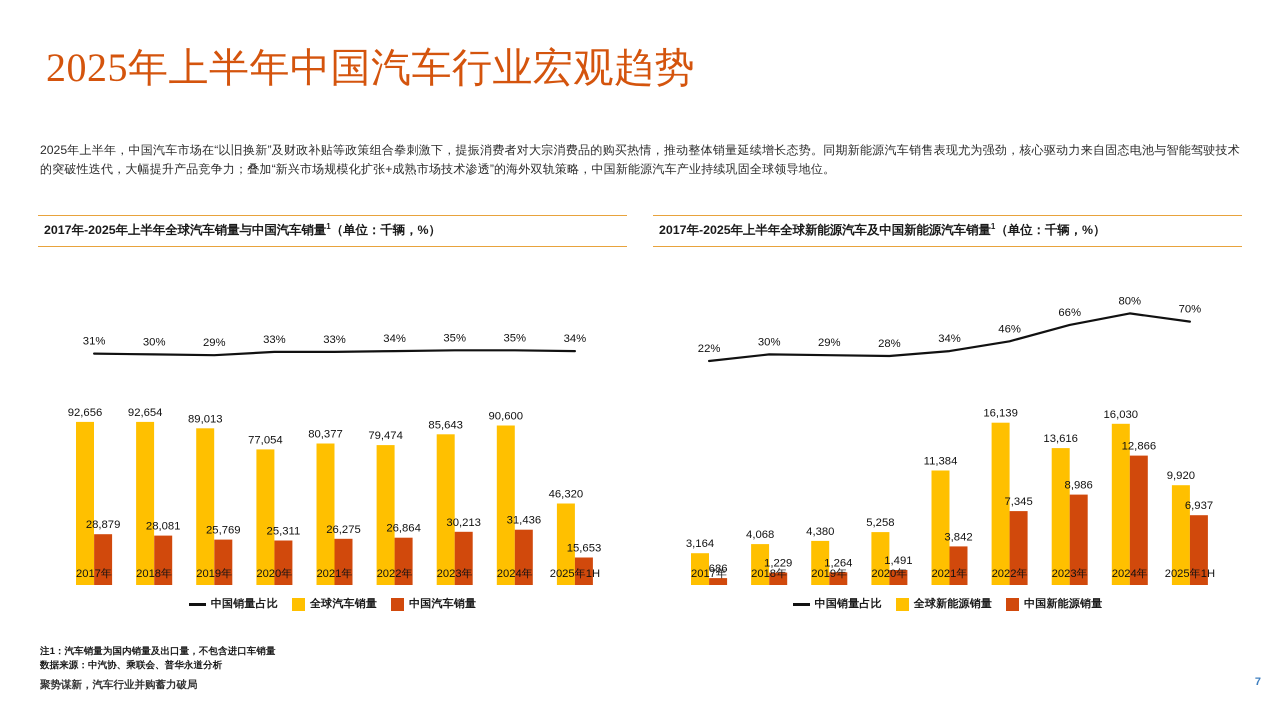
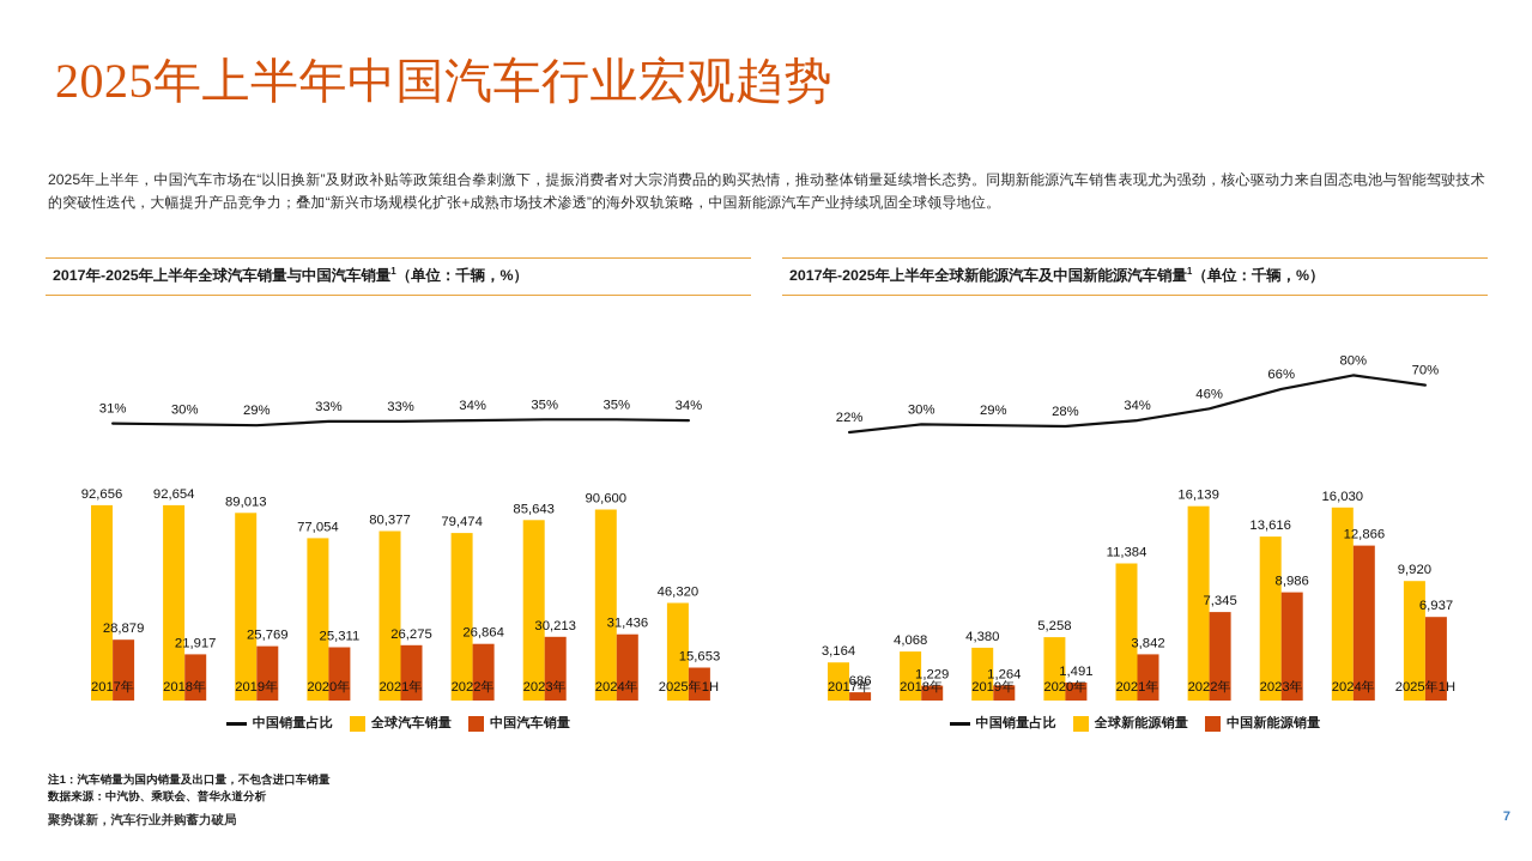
2017年-2025年上半年全球汽车销量与中国汽车销量/中国汽车销量/2018年: 28,081 -> 21,917
